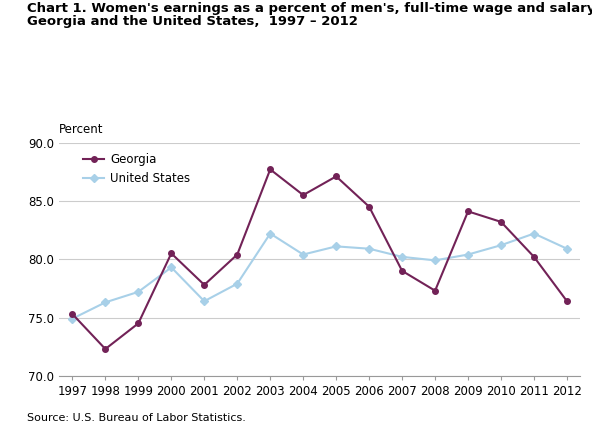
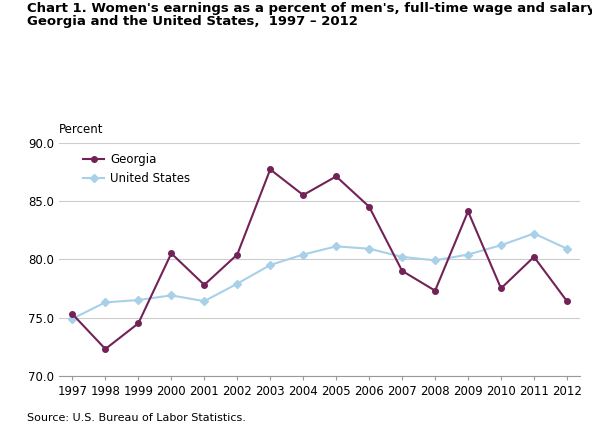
United States/1999: 77.2 -> 76.5
United States/2000: 79.3 -> 76.9
United States/2003: 82.2 -> 79.5
Georgia/2010: 83.2 -> 77.5
